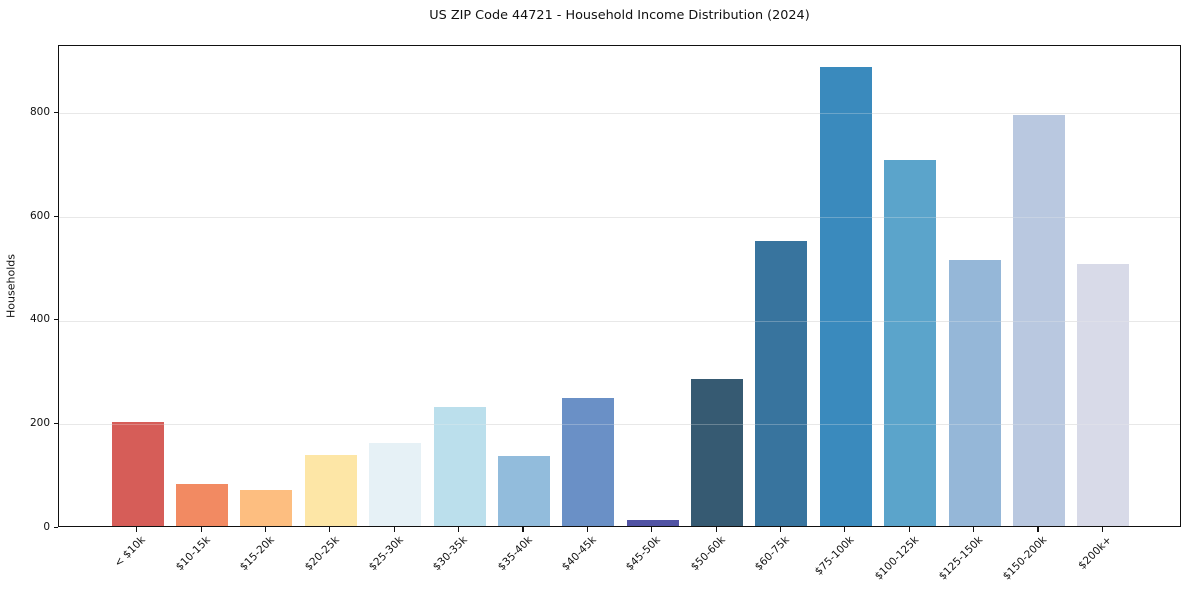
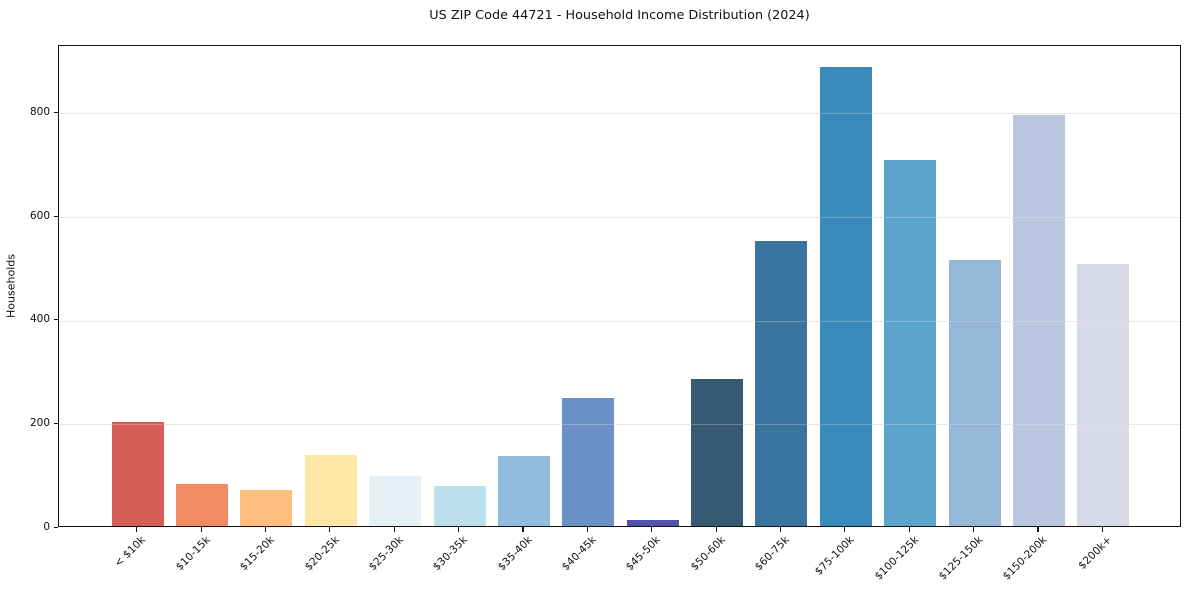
$25-30k: 160 -> 100
$30-35k: 230 -> 80
